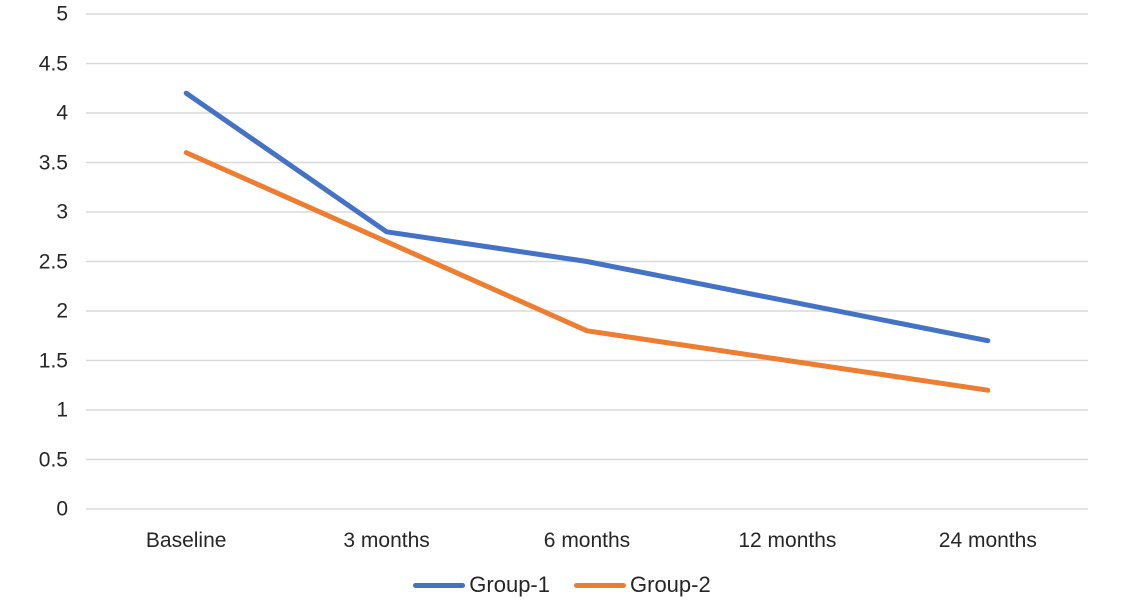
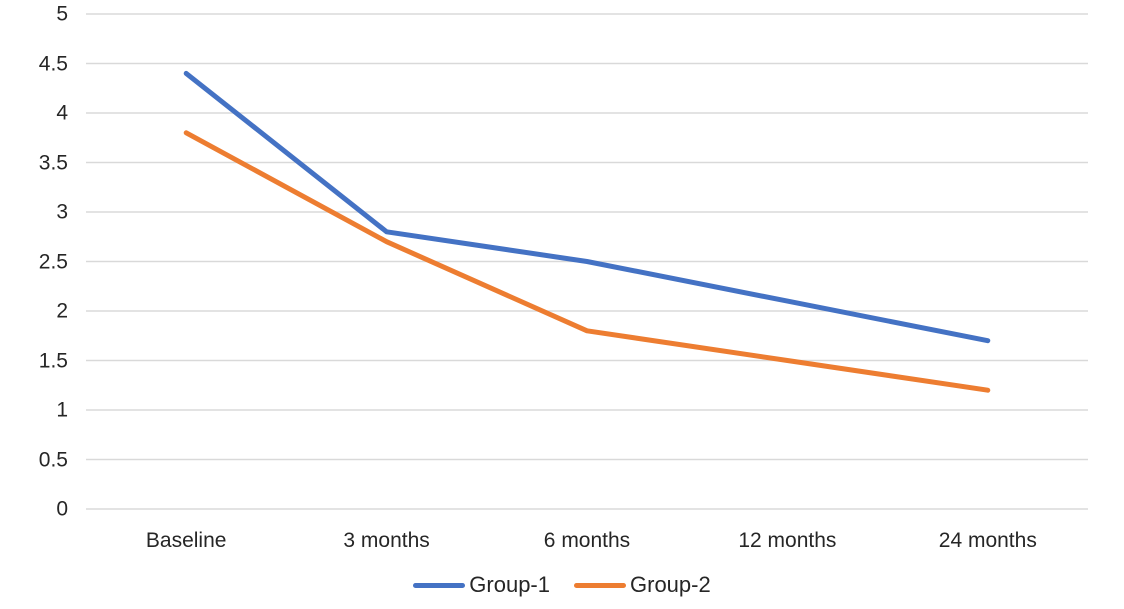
Group-1/Baseline: 4.2 -> 4.4
Group-2/Baseline: 3.6 -> 3.8
